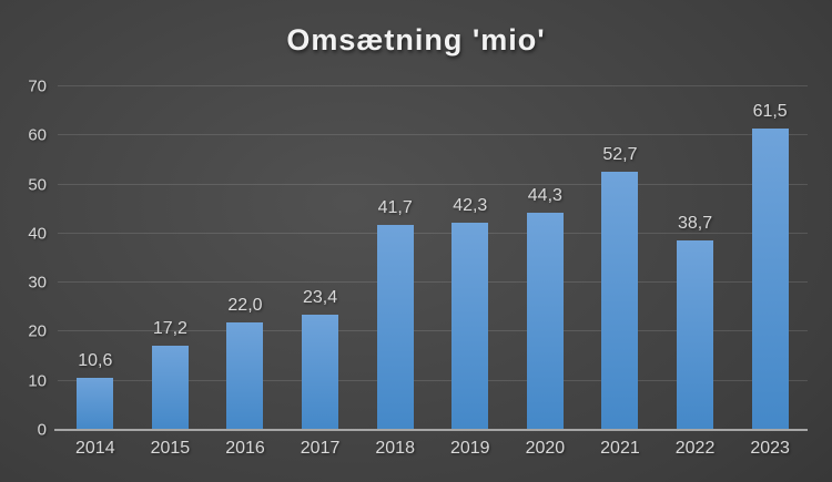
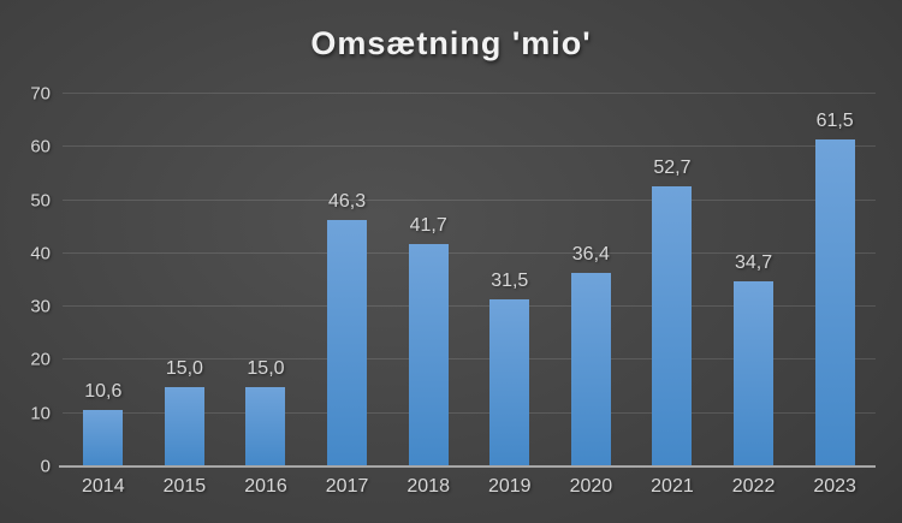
2015: 17,2 -> 15,0
2016: 22,0 -> 15,0
2017: 23,4 -> 46,3
2019: 42,3 -> 31,5
2020: 44,3 -> 36,4
2022: 38,7 -> 34,7
